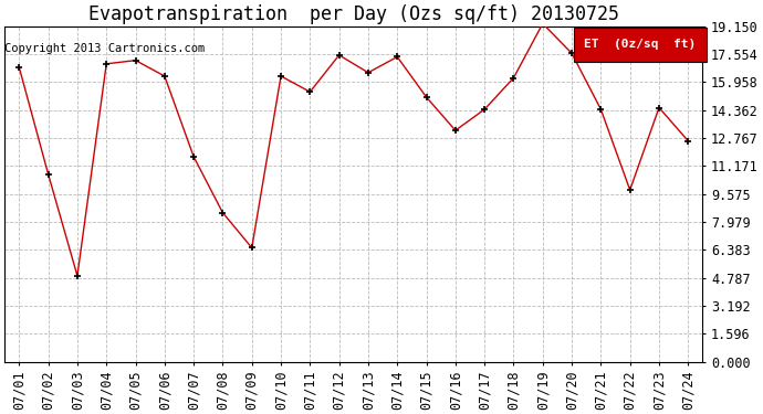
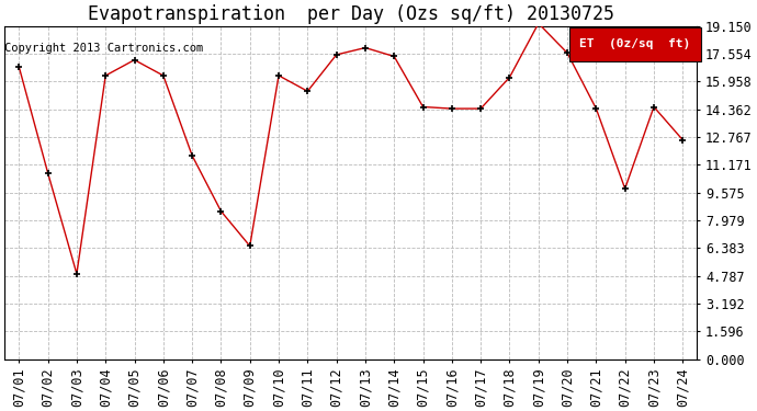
07/04: 17.0 -> 16.3
07/13: 16.5 -> 17.9
07/15: 15.1 -> 14.5
07/16: 13.2 -> 14.4
